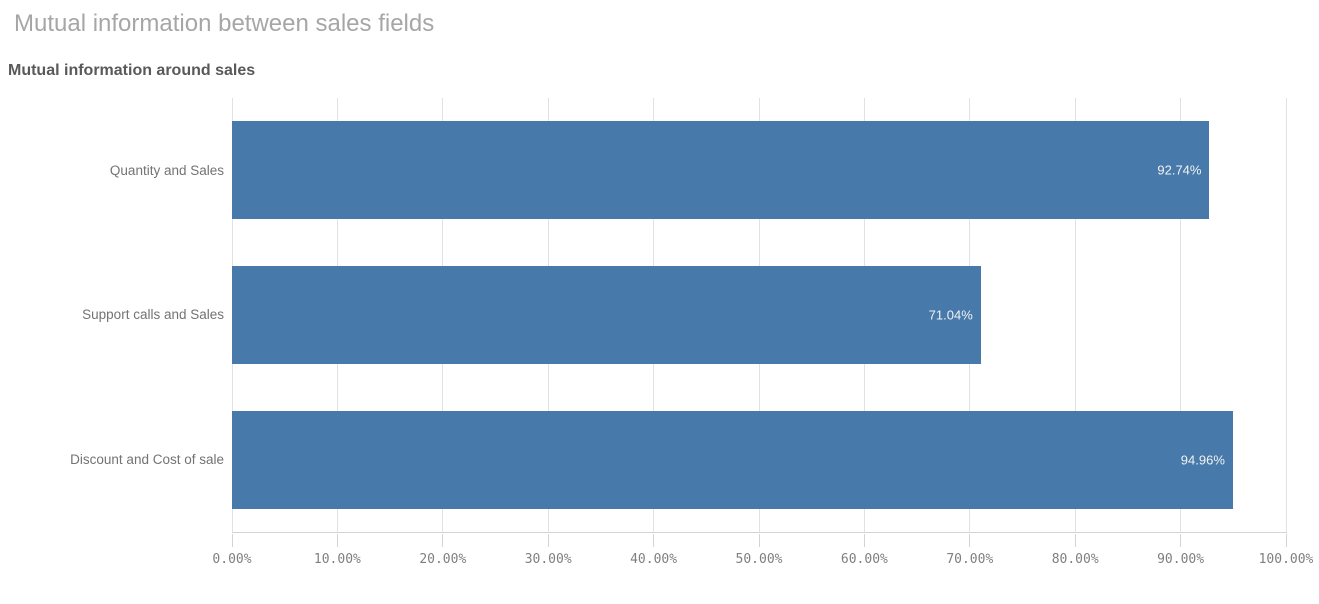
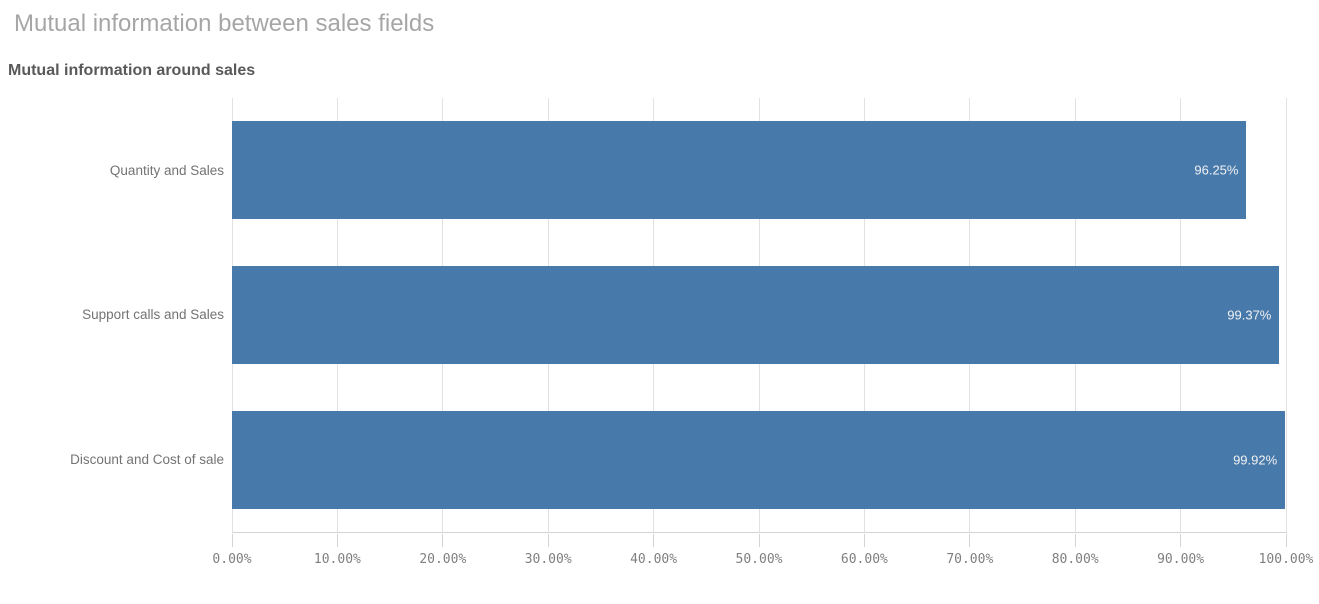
Quantity and Sales: 92.74% -> 96.25%
Support calls and Sales: 71.04% -> 99.37%
Discount and Cost of sale: 94.96% -> 99.92%
